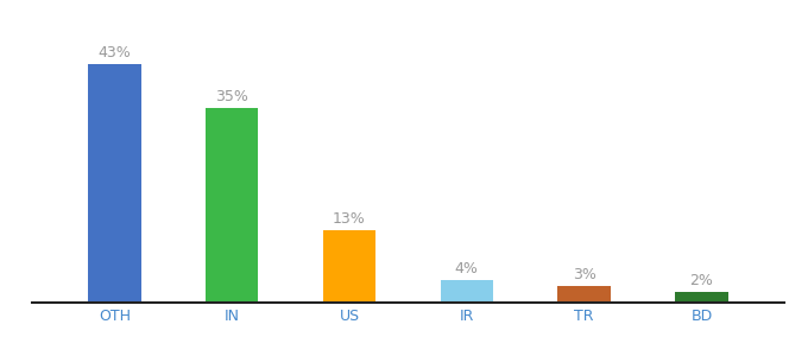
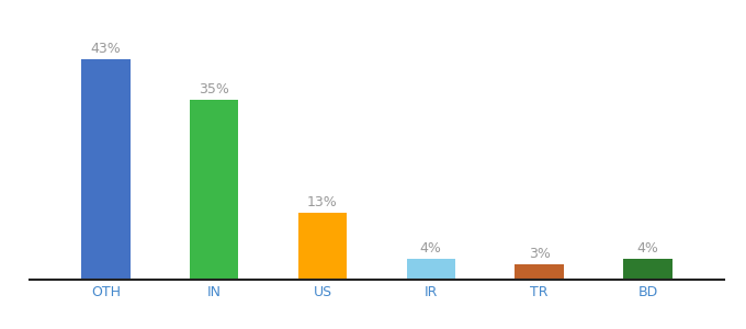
BD: 2% -> 4%
